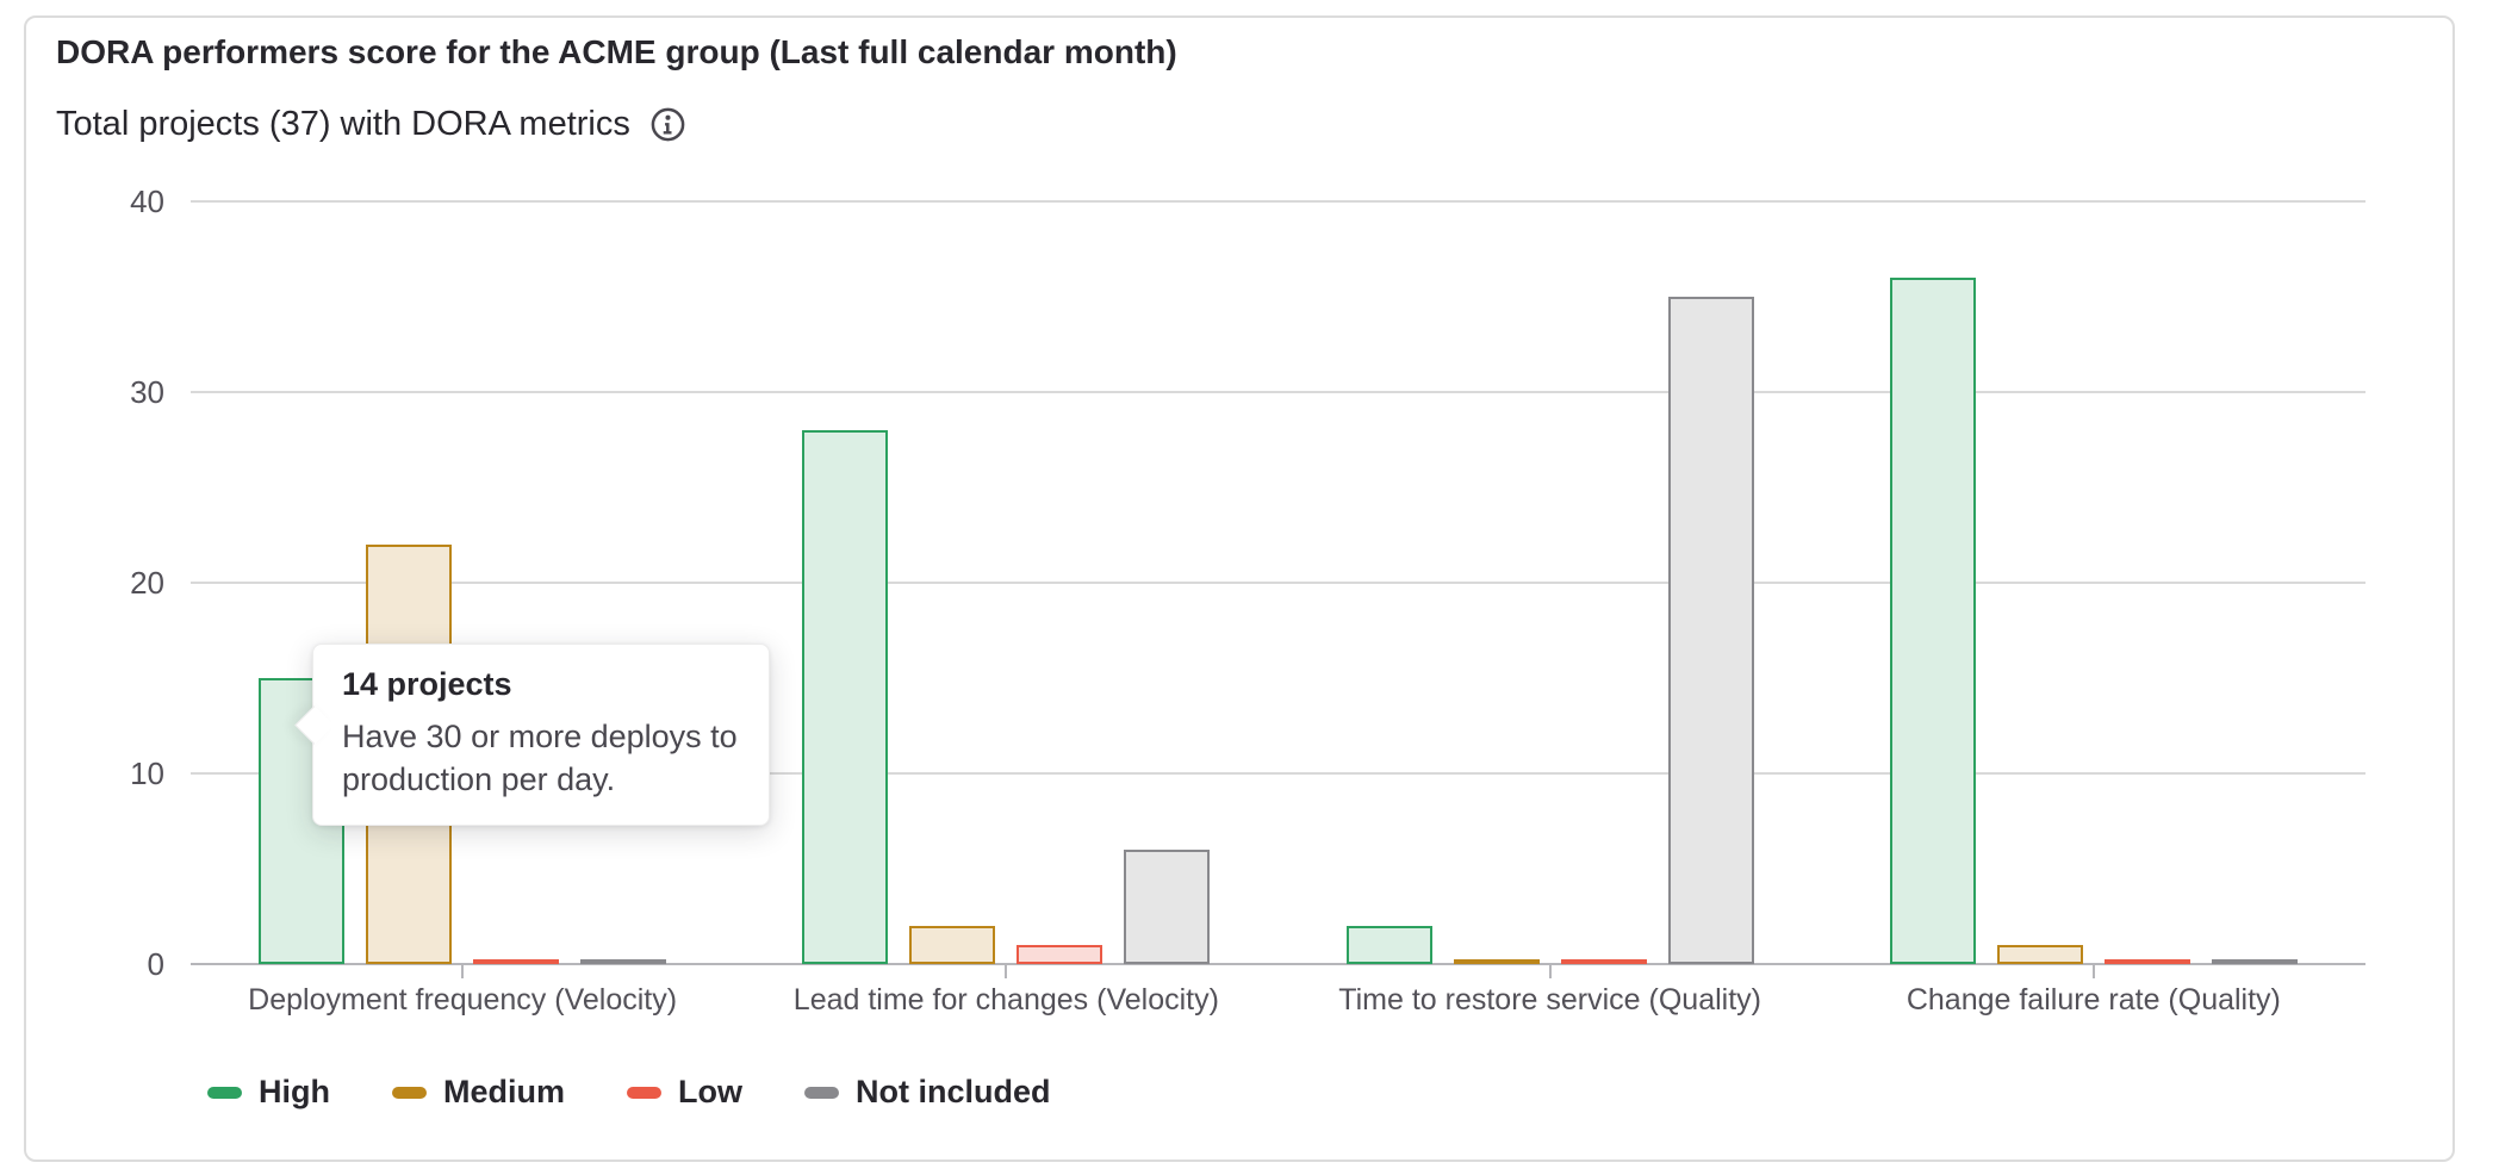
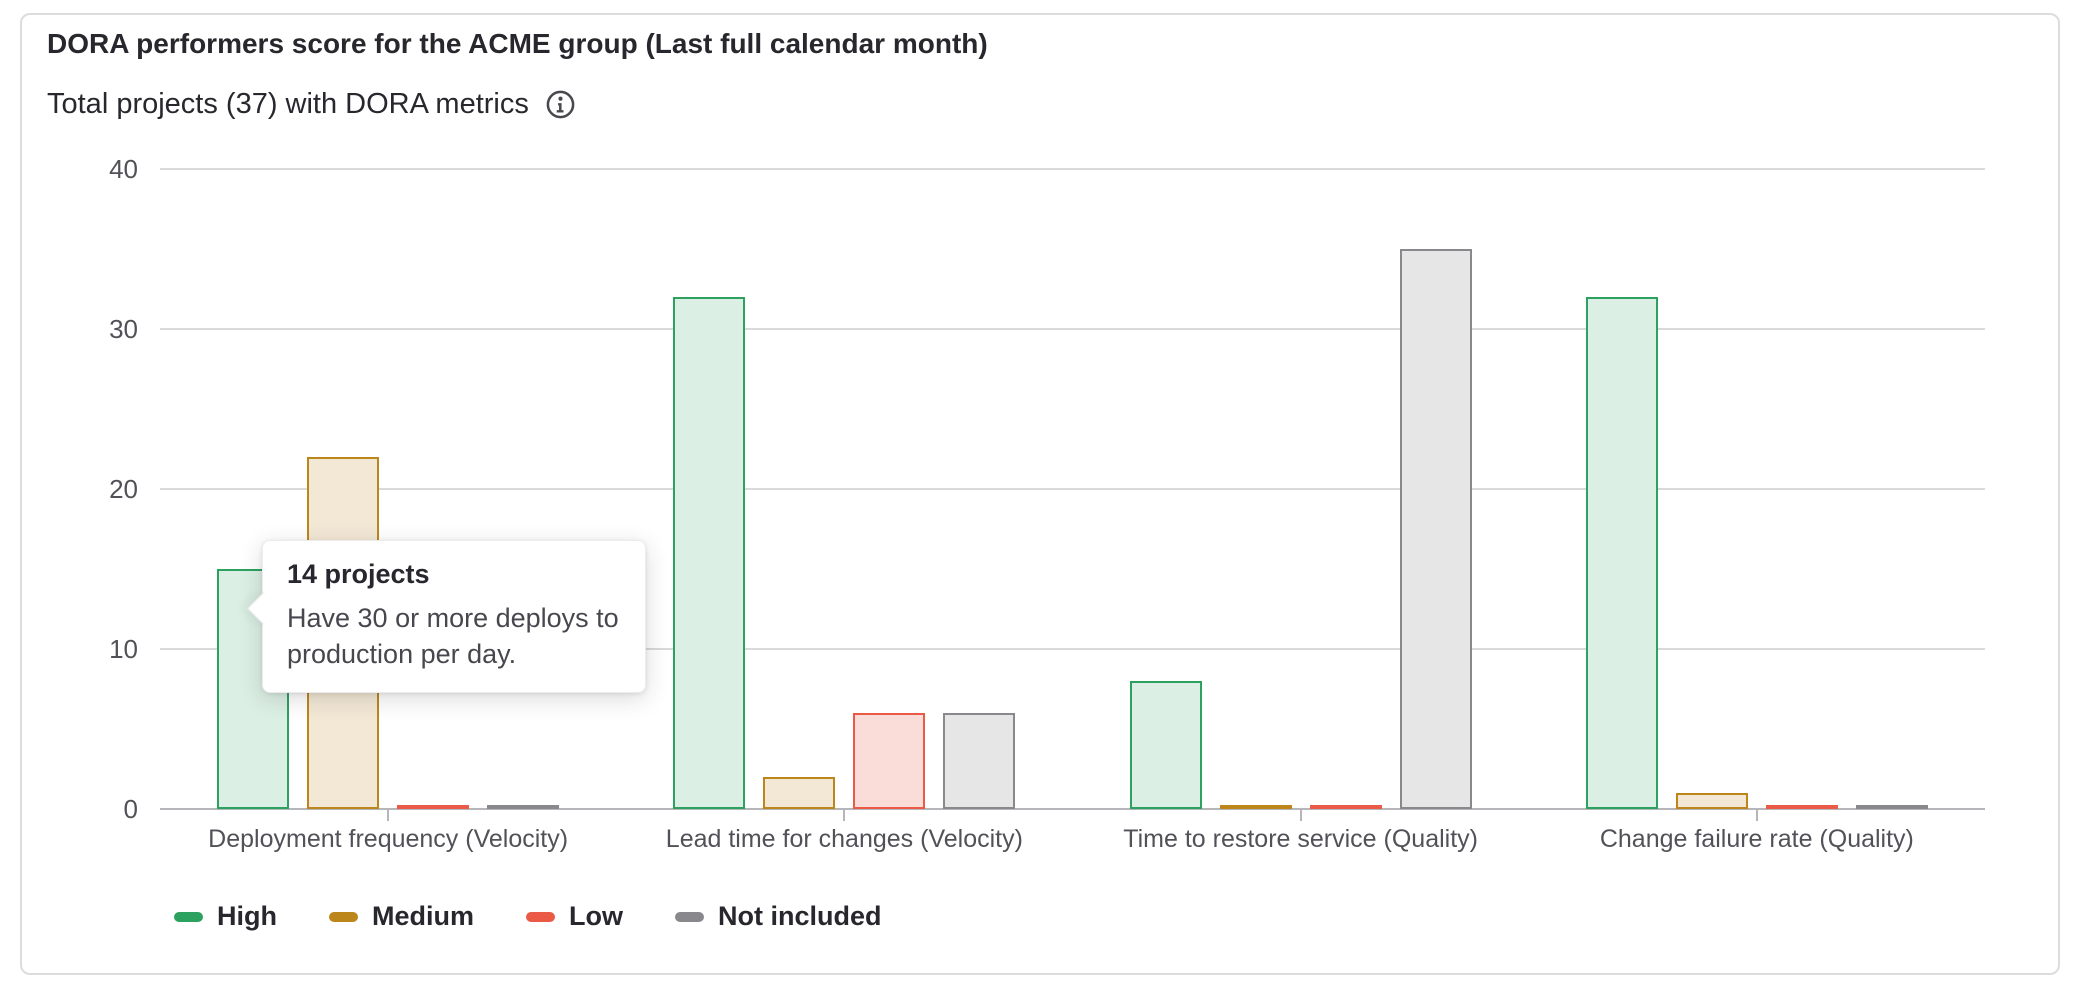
High/Lead time for changes (Velocity): 28 -> 32
Low/Lead time for changes (Velocity): 1 -> 6
High/Time to restore service (Quality): 2 -> 8
High/Change failure rate (Quality): 36 -> 32
